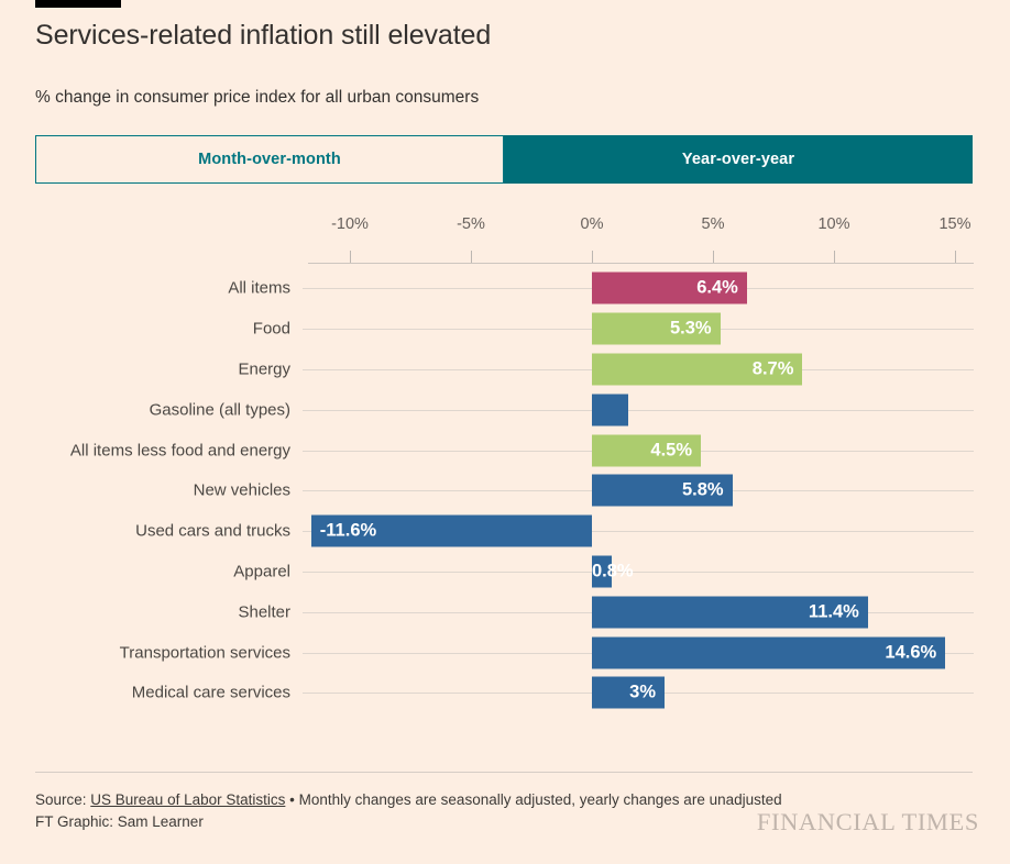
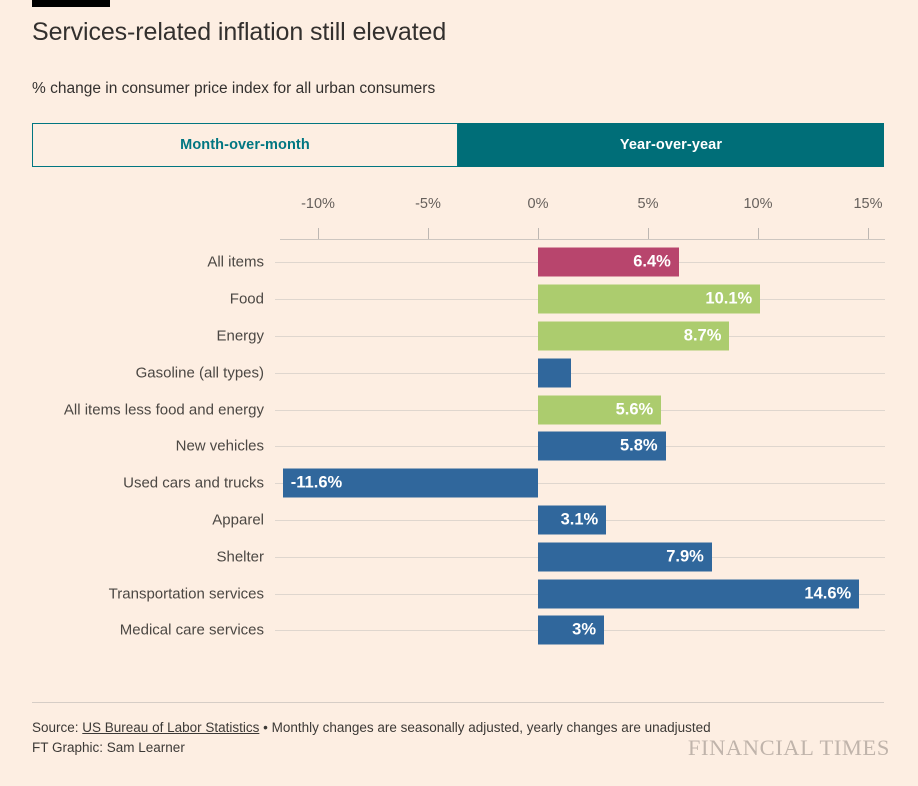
Food: 5.3% -> 10.1%
All items less food and energy: 4.5% -> 5.6%
Apparel: 0.8% -> 3.1%
Shelter: 11.4% -> 7.9%
